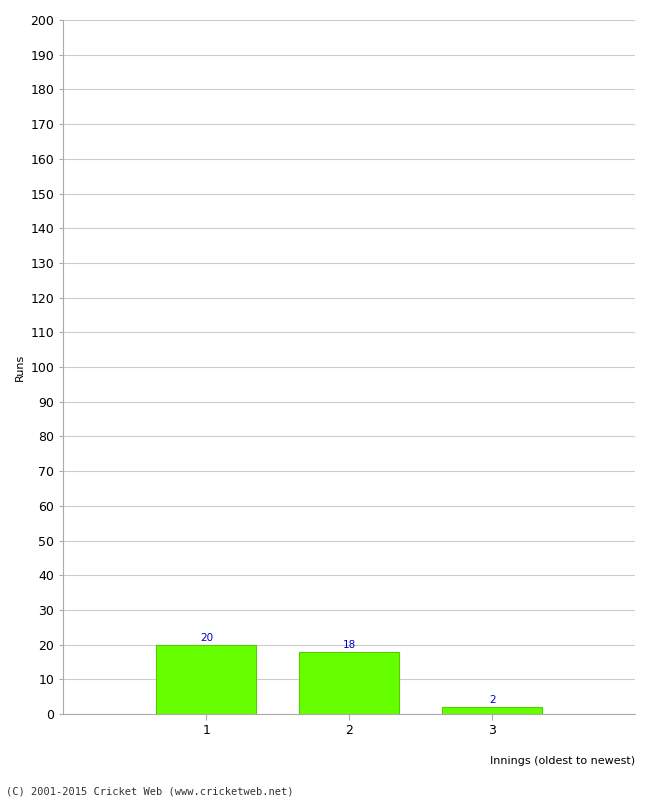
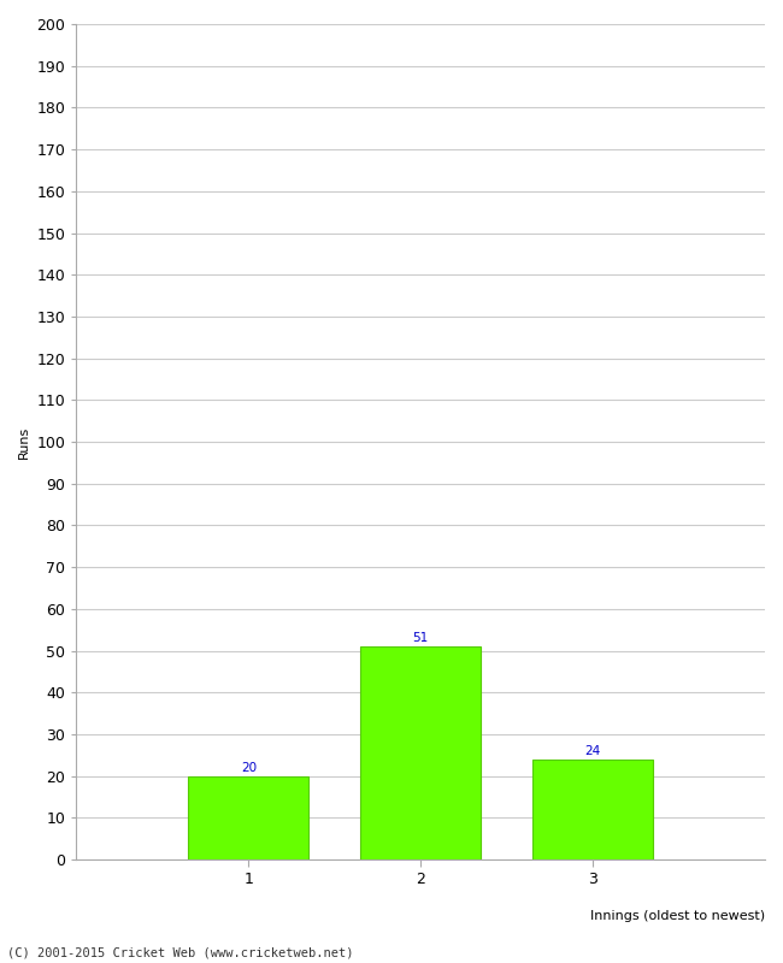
2: 18 -> 51
3: 2 -> 24
